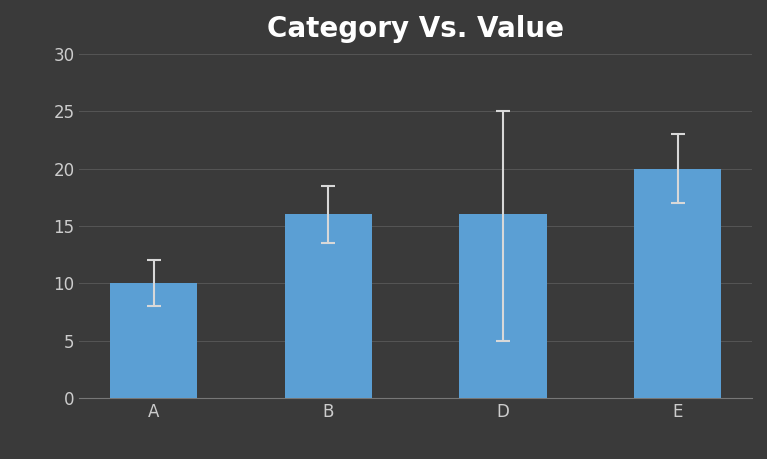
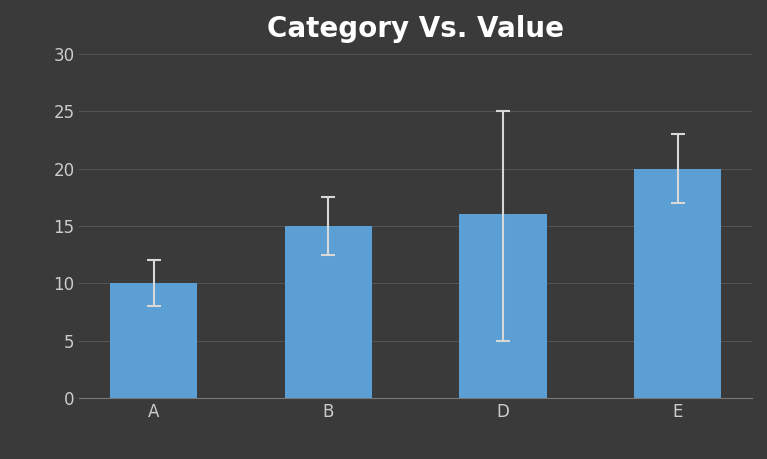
B: 16 -> 15
